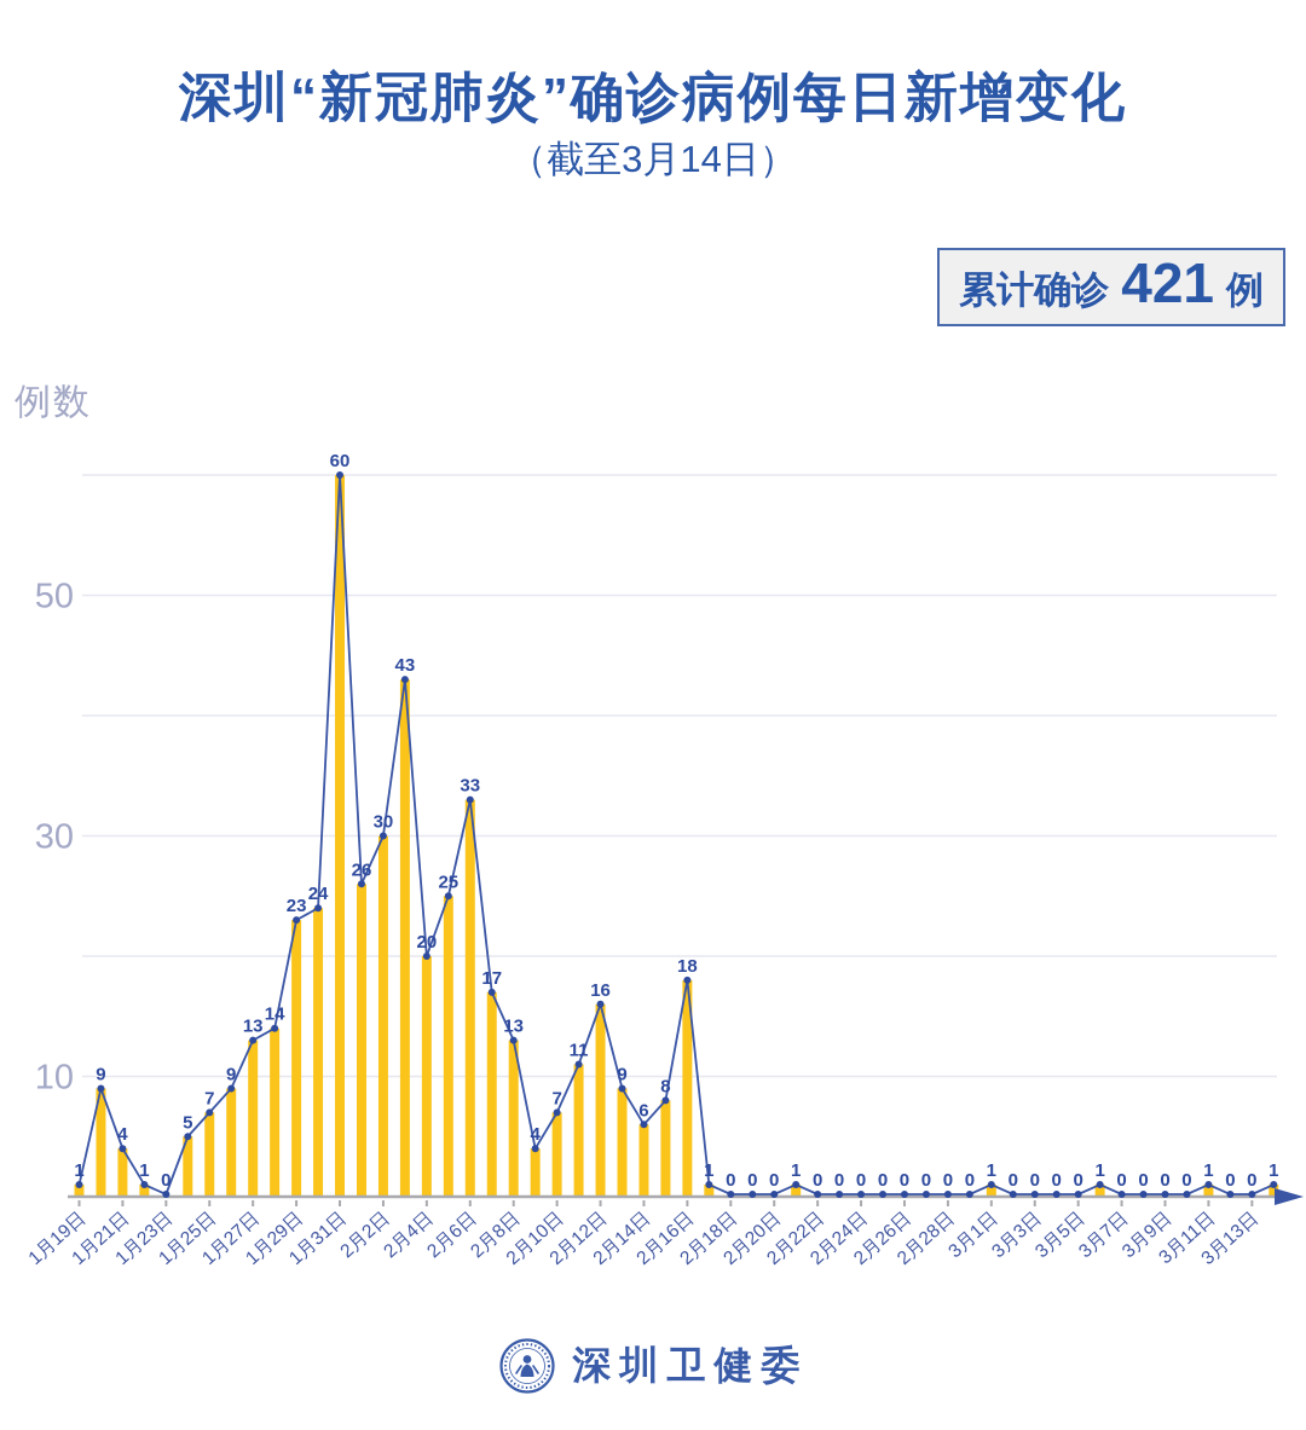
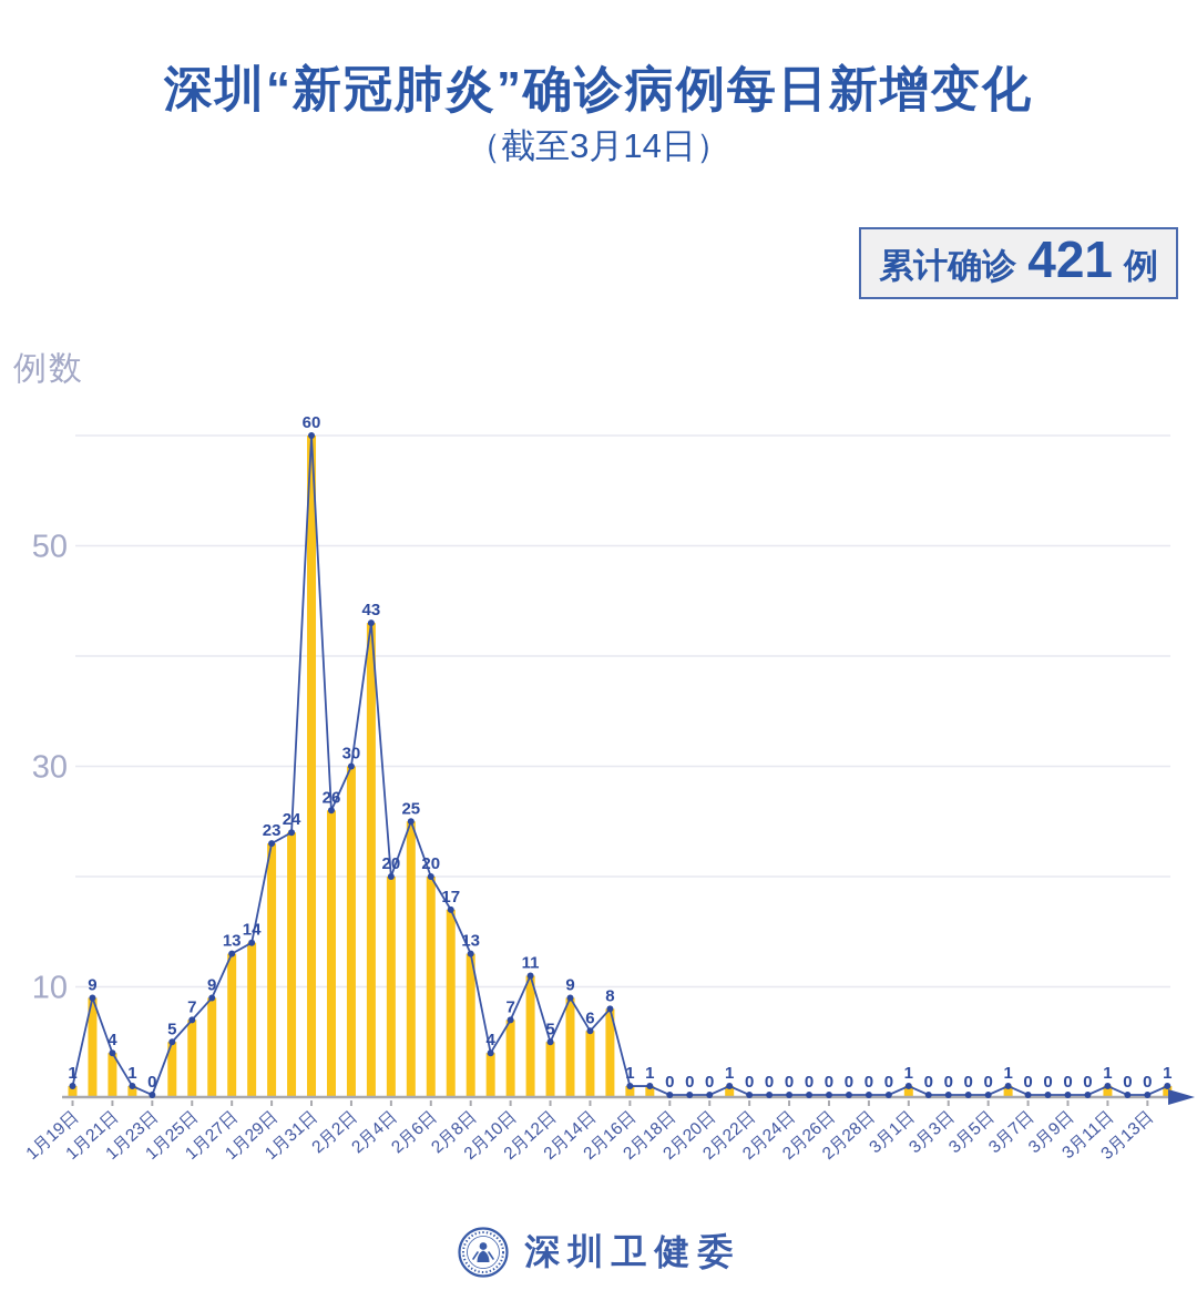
2月6日: 33 -> 20
2月12日: 16 -> 5
2月16日: 18 -> 1
